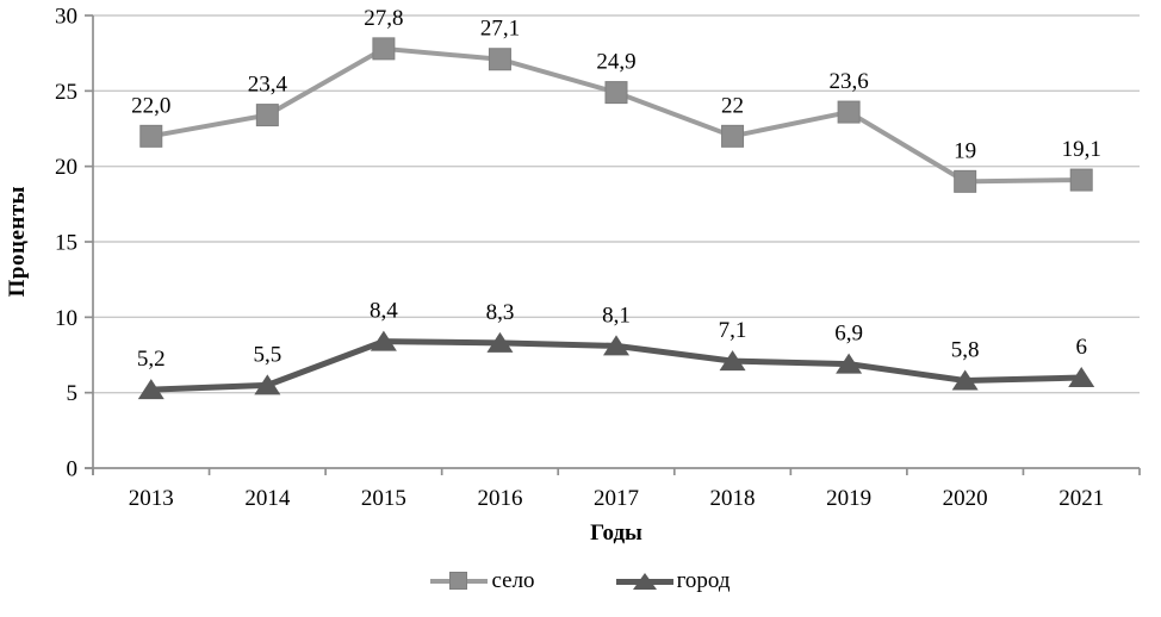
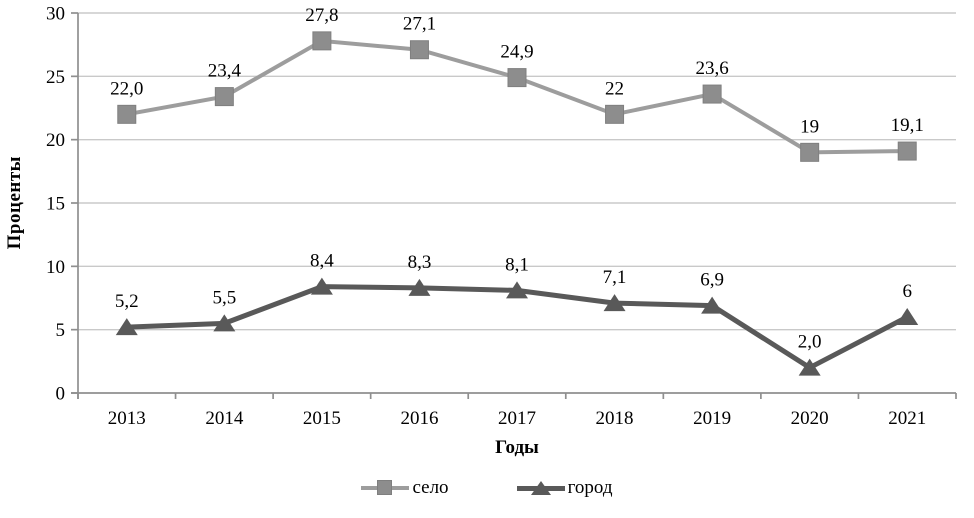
город/2020: 5,8 -> 2,0
